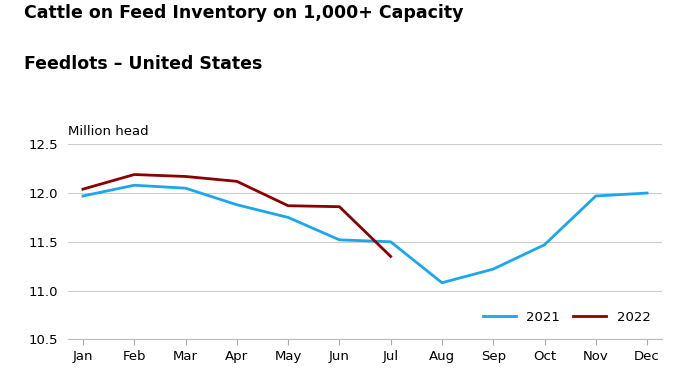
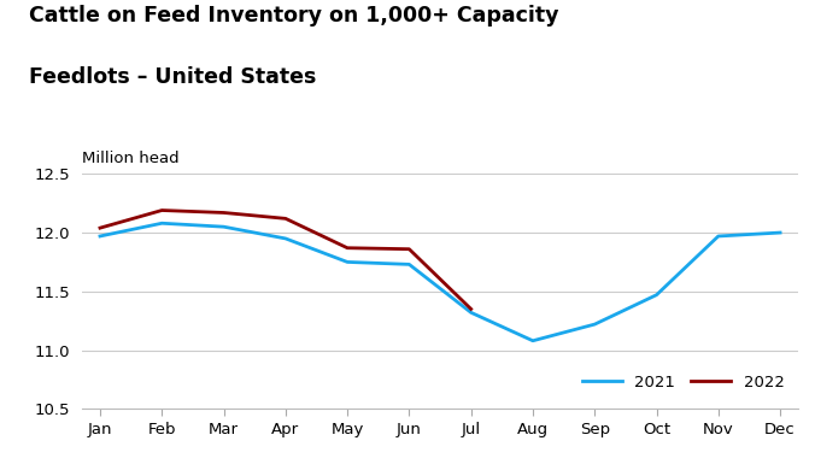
2021/Apr: 11.88 -> 11.95
2021/Jun: 11.52 -> 11.73
2021/Jul: 11.50 -> 11.32
